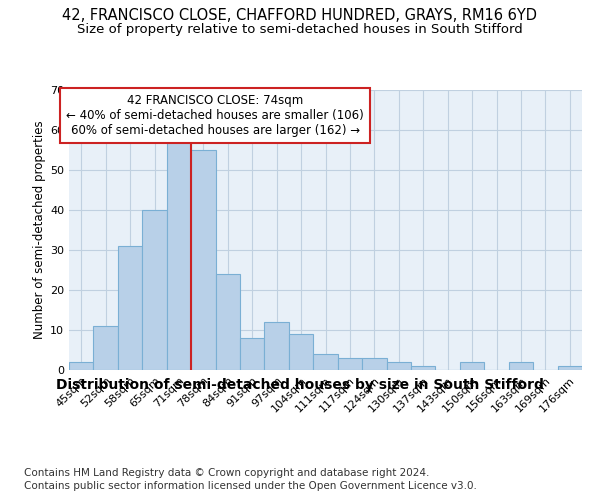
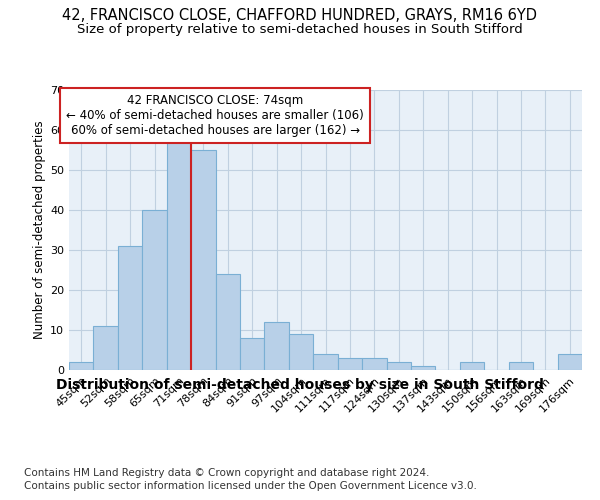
176sqm: 1 -> 4
